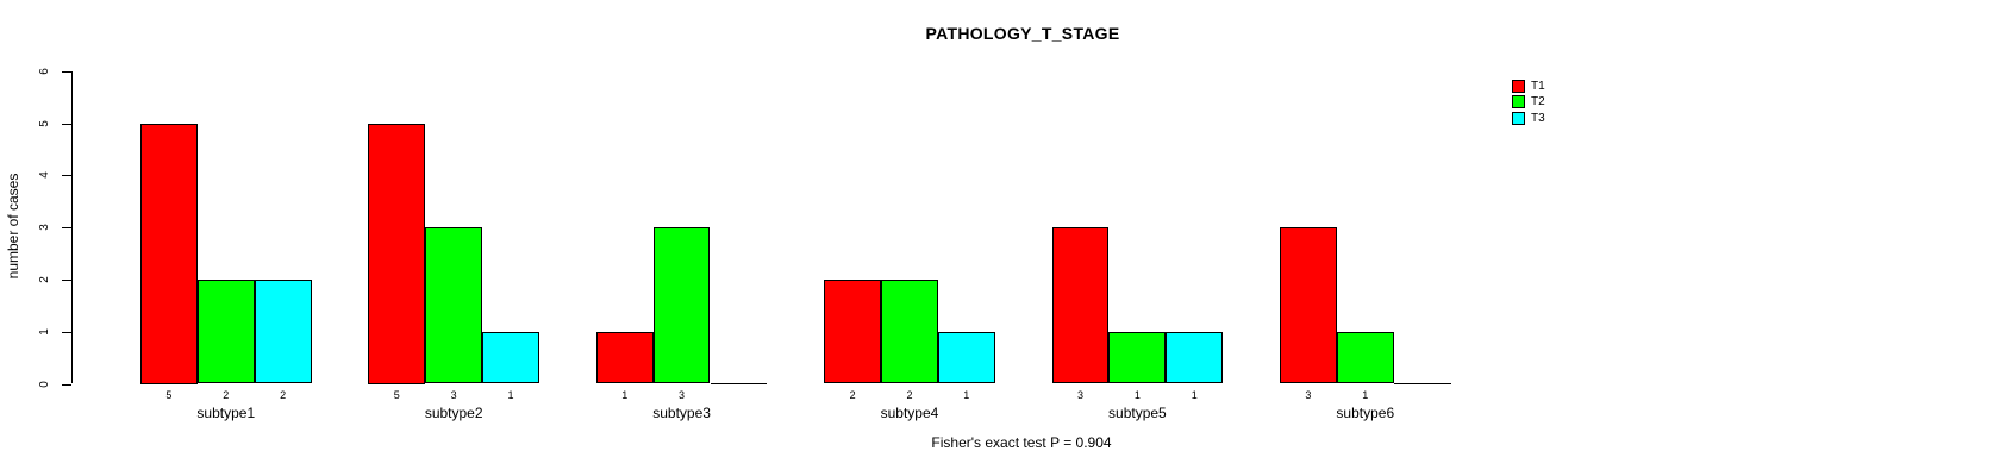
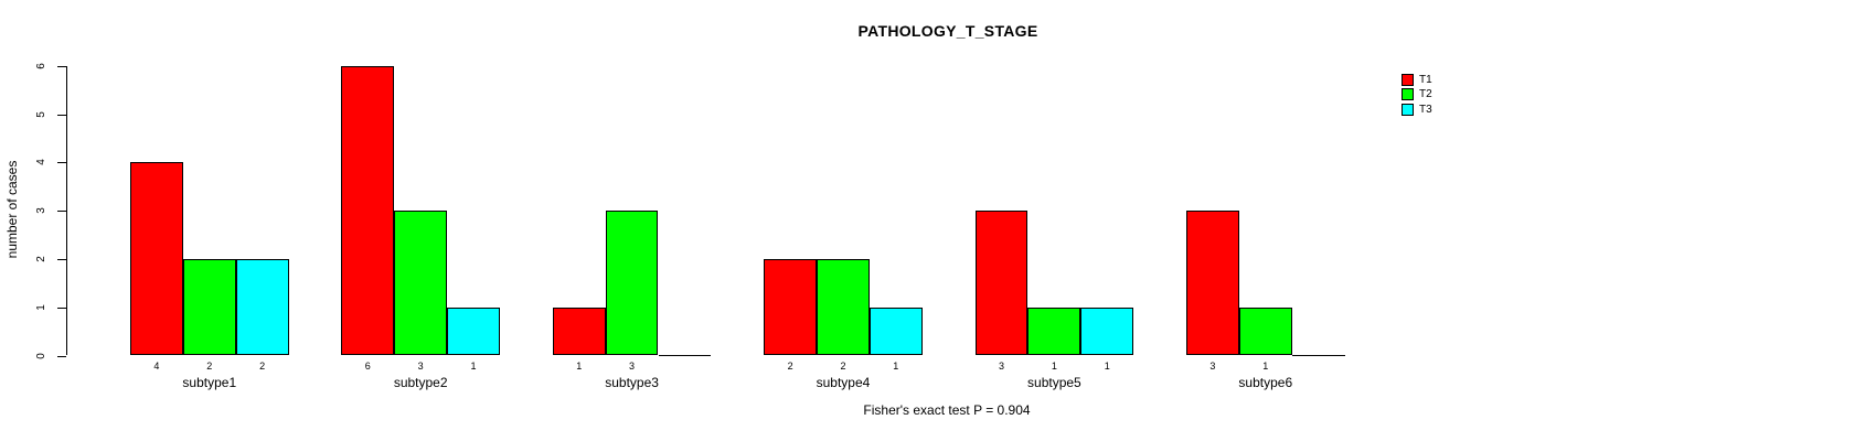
T1/subtype1: 5 -> 4
T1/subtype2: 5 -> 6
